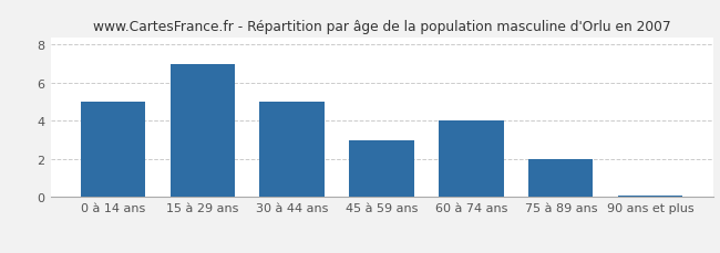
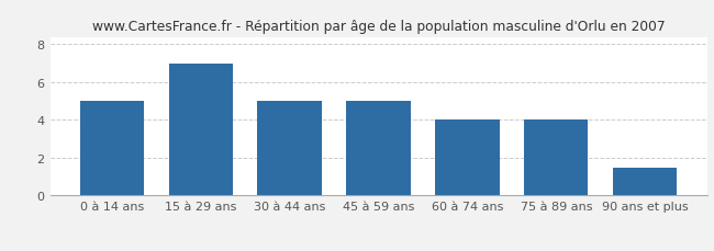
45 à 59 ans: 3.0 -> 5.0
75 à 89 ans: 2.0 -> 4.0
90 ans et plus: 0.1 -> 1.5
